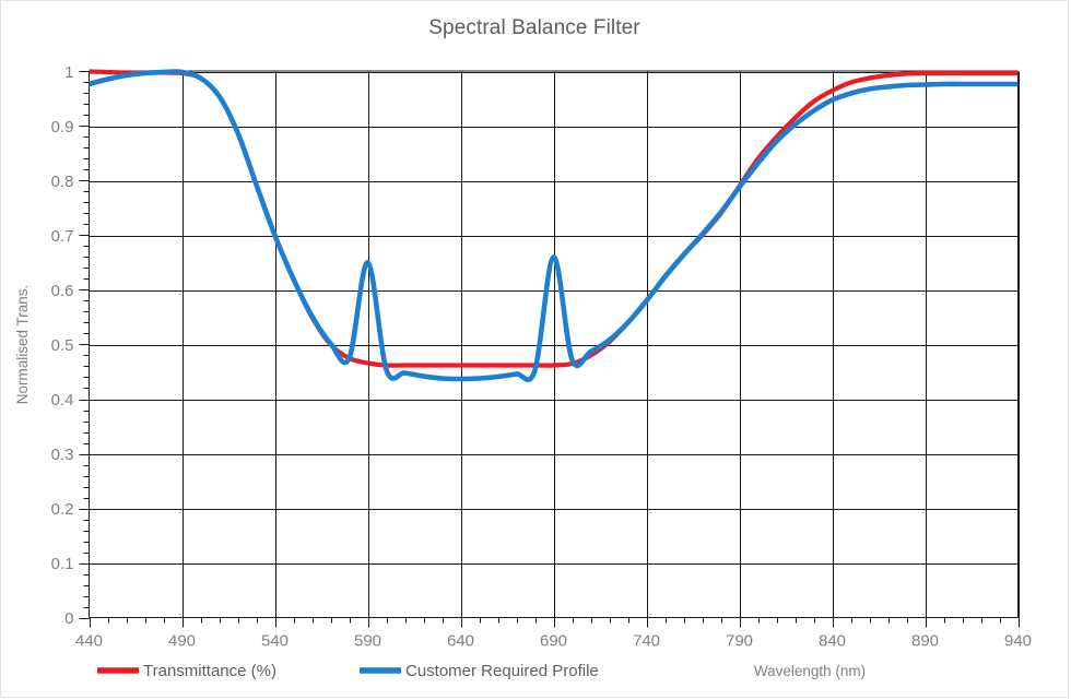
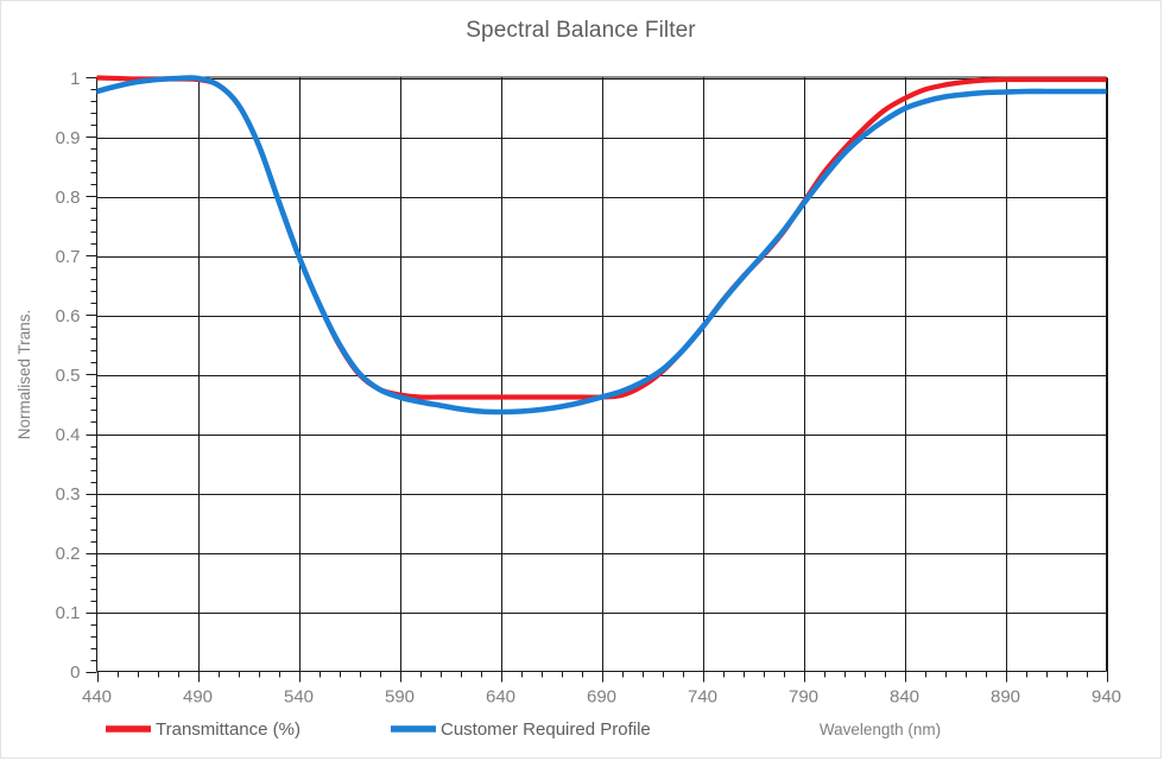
Customer Required Profile/590: 0.65 -> 0.46
Customer Required Profile/690: 0.66 -> 0.46
